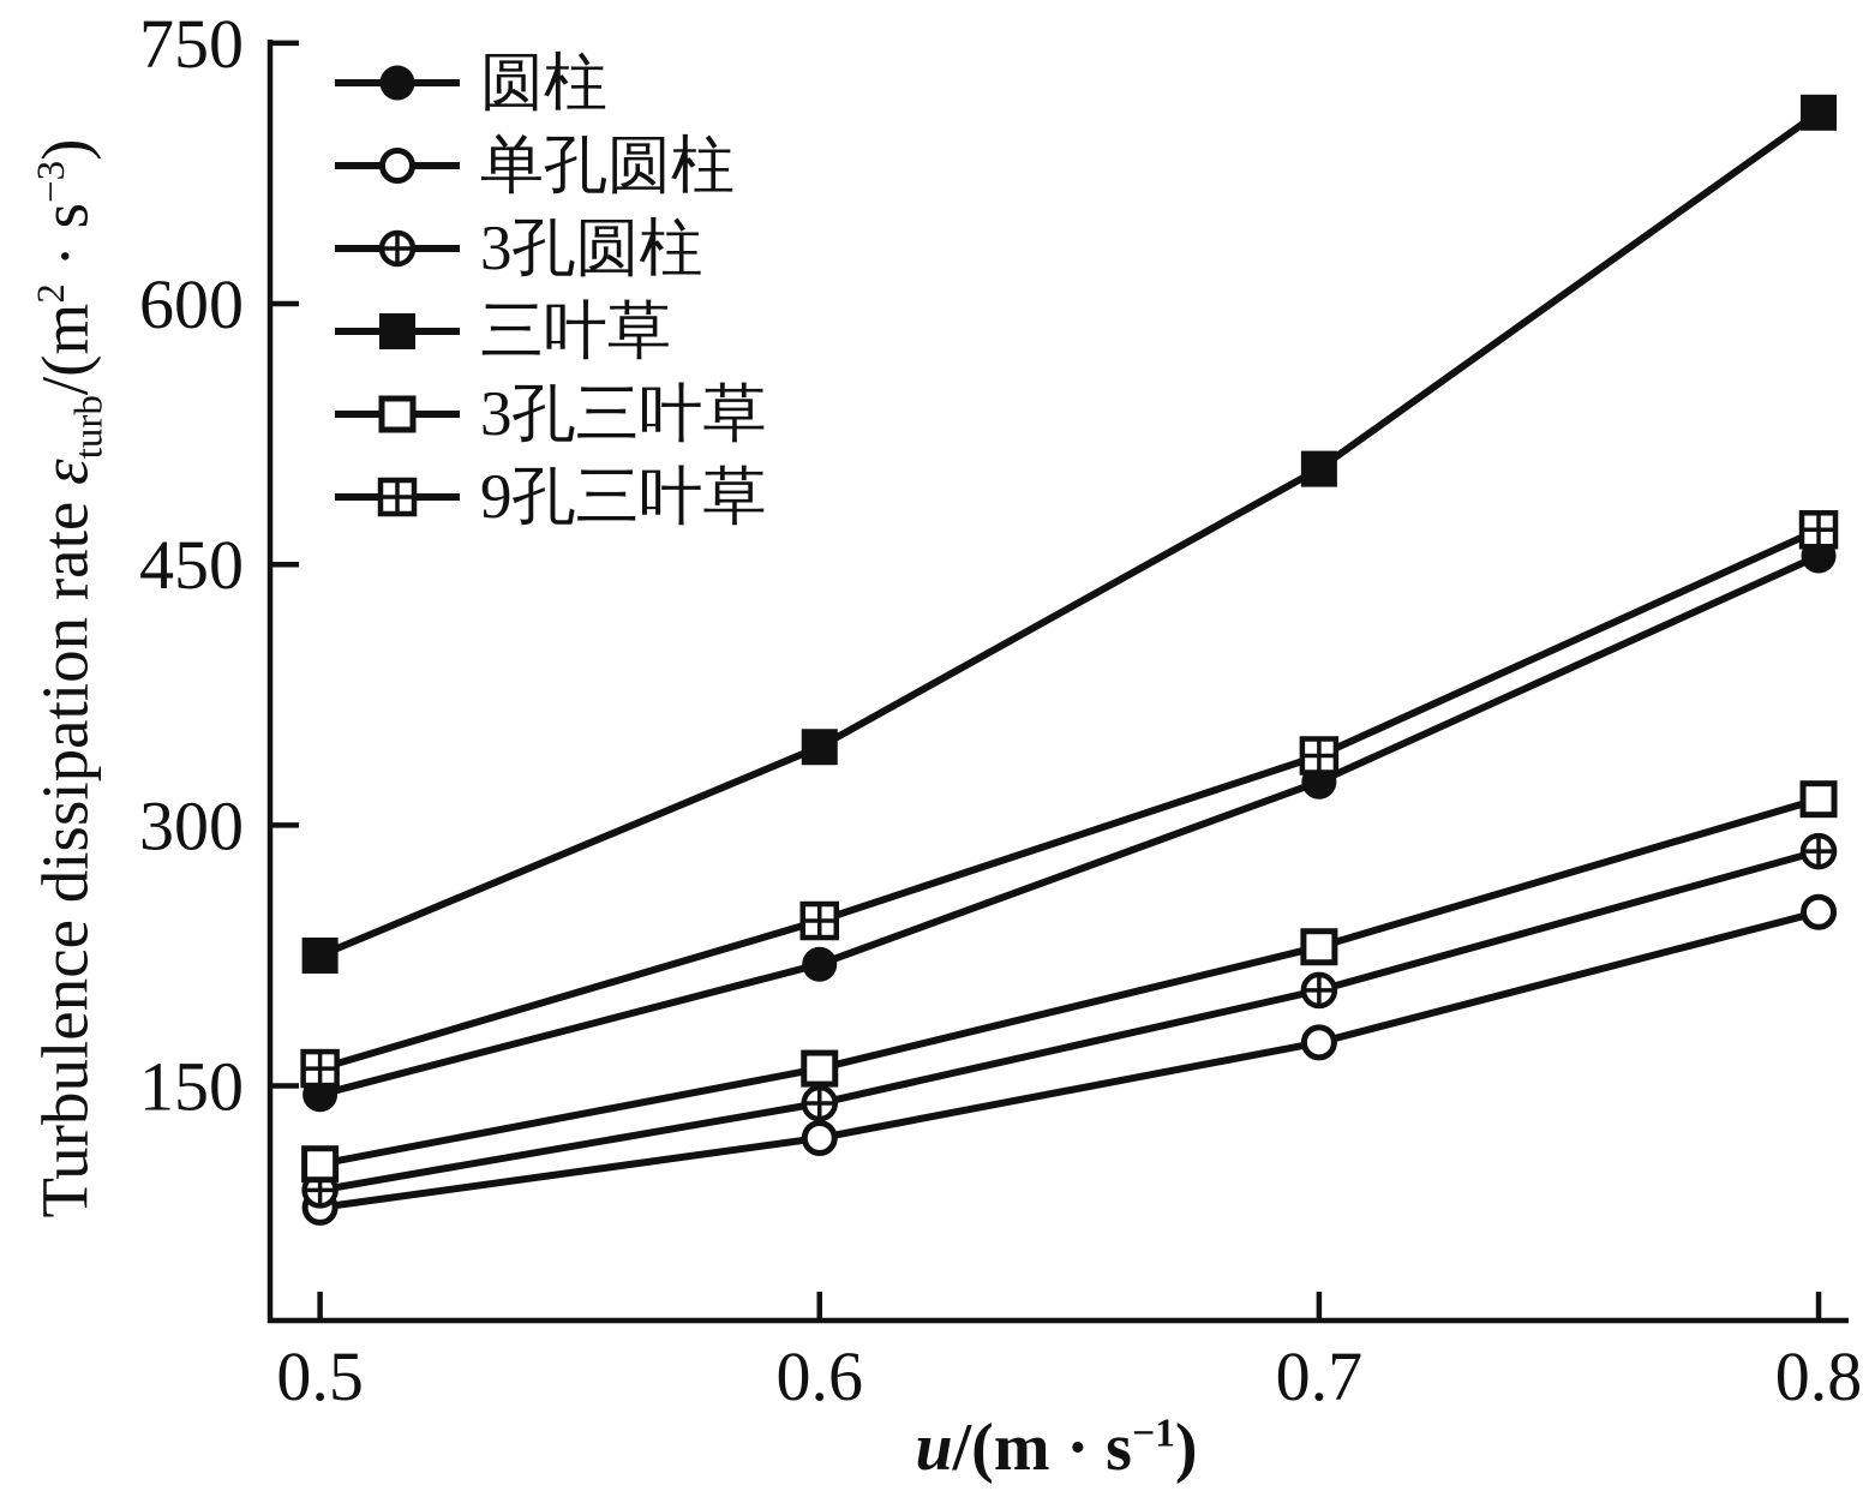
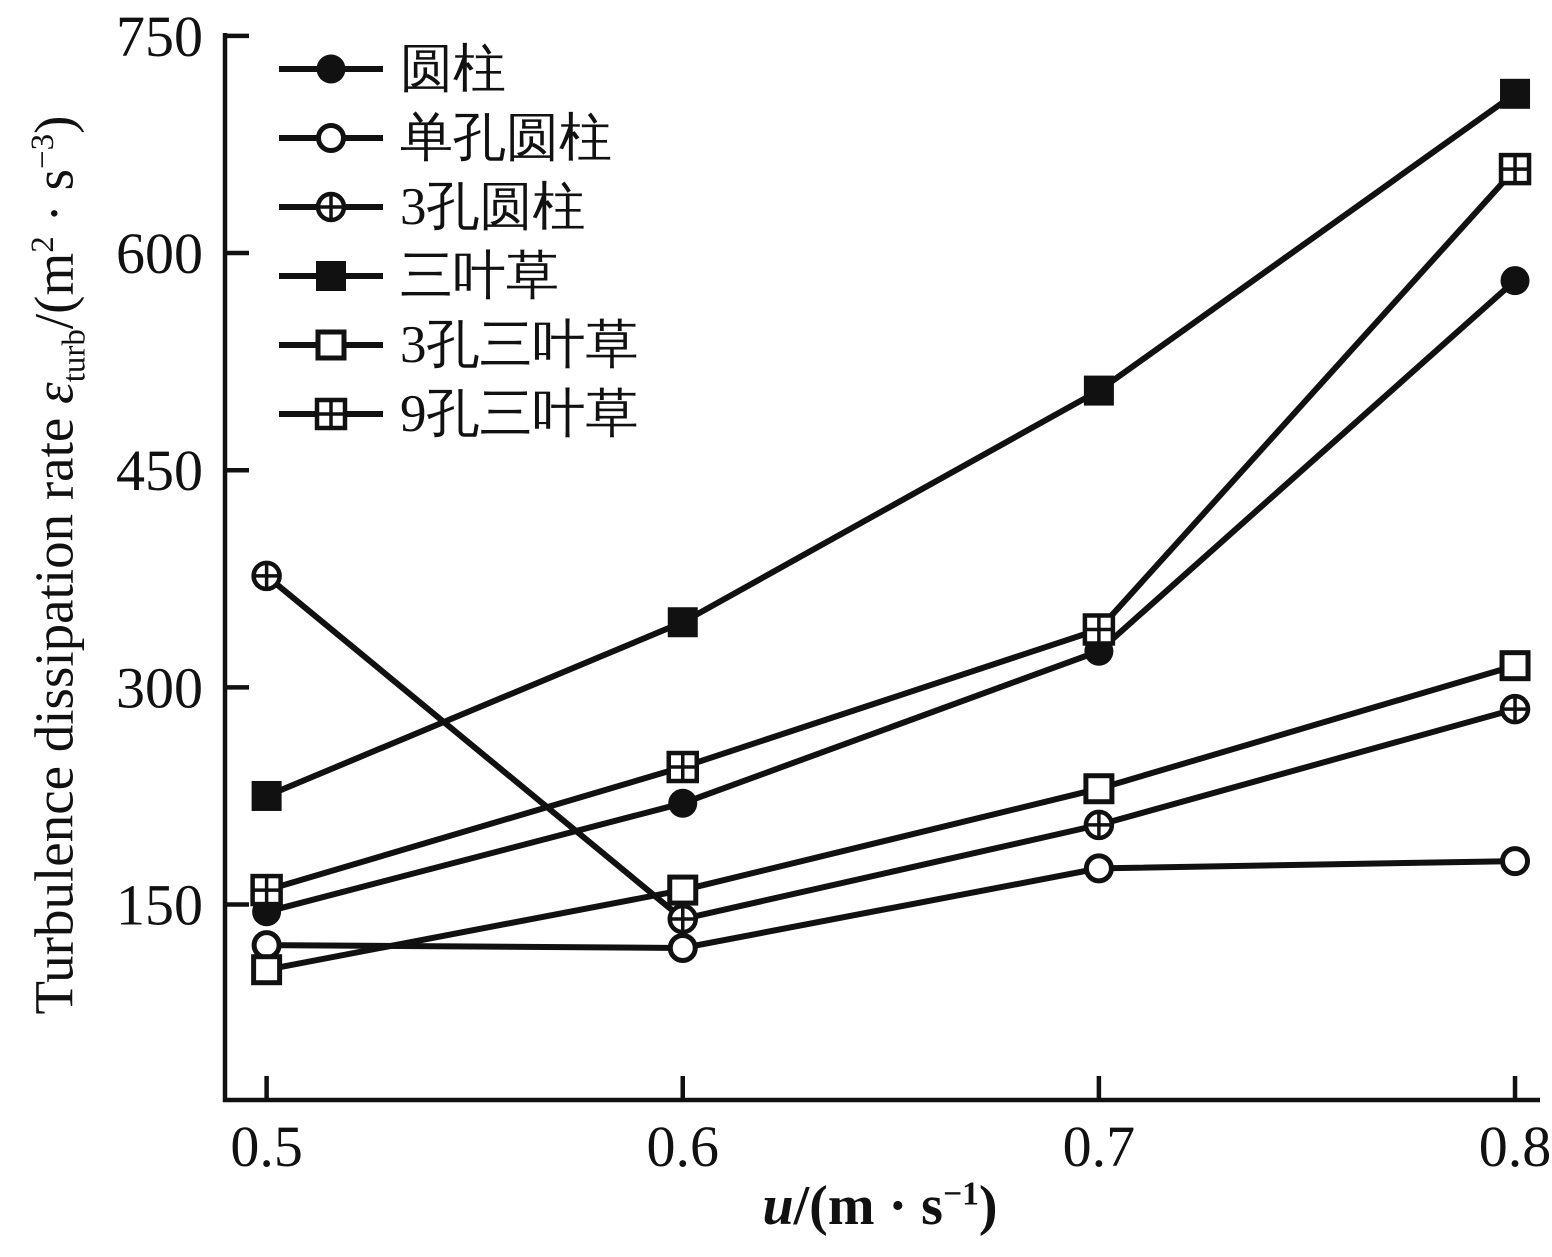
单孔圆柱/0.5: 80 -> 122
3孔圆柱/0.5: 90 -> 377
圆柱/0.8: 455 -> 581
单孔圆柱/0.8: 250 -> 180
9孔三叶草/0.8: 470 -> 658
